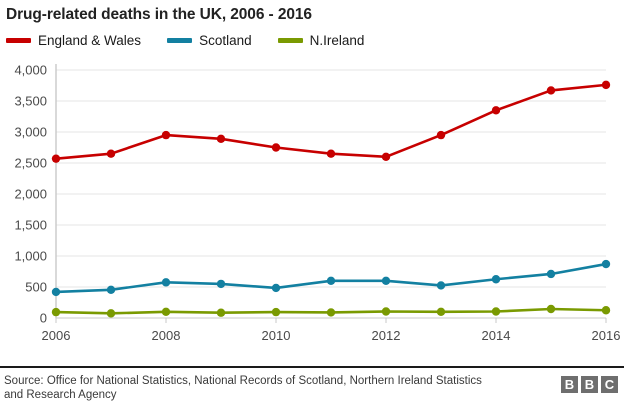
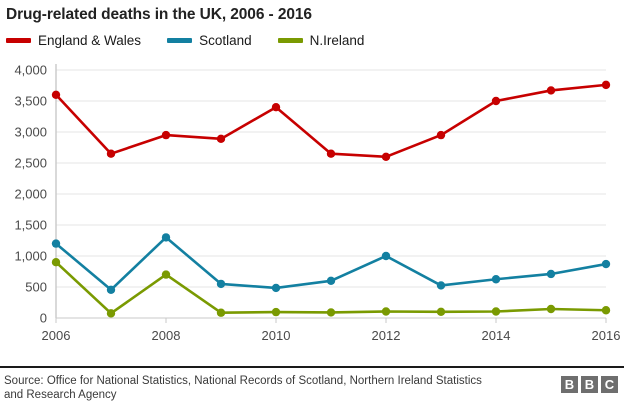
England & Wales/2006: 2600 -> 3600
Scotland/2006: 400 -> 1200
N.Ireland/2006: 100 -> 900
Scotland/2008: 600 -> 1300
N.Ireland/2008: 100 -> 700
England & Wales/2010: 2800 -> 3400
Scotland/2012: 600 -> 1000
England & Wales/2014: 3400 -> 3500
